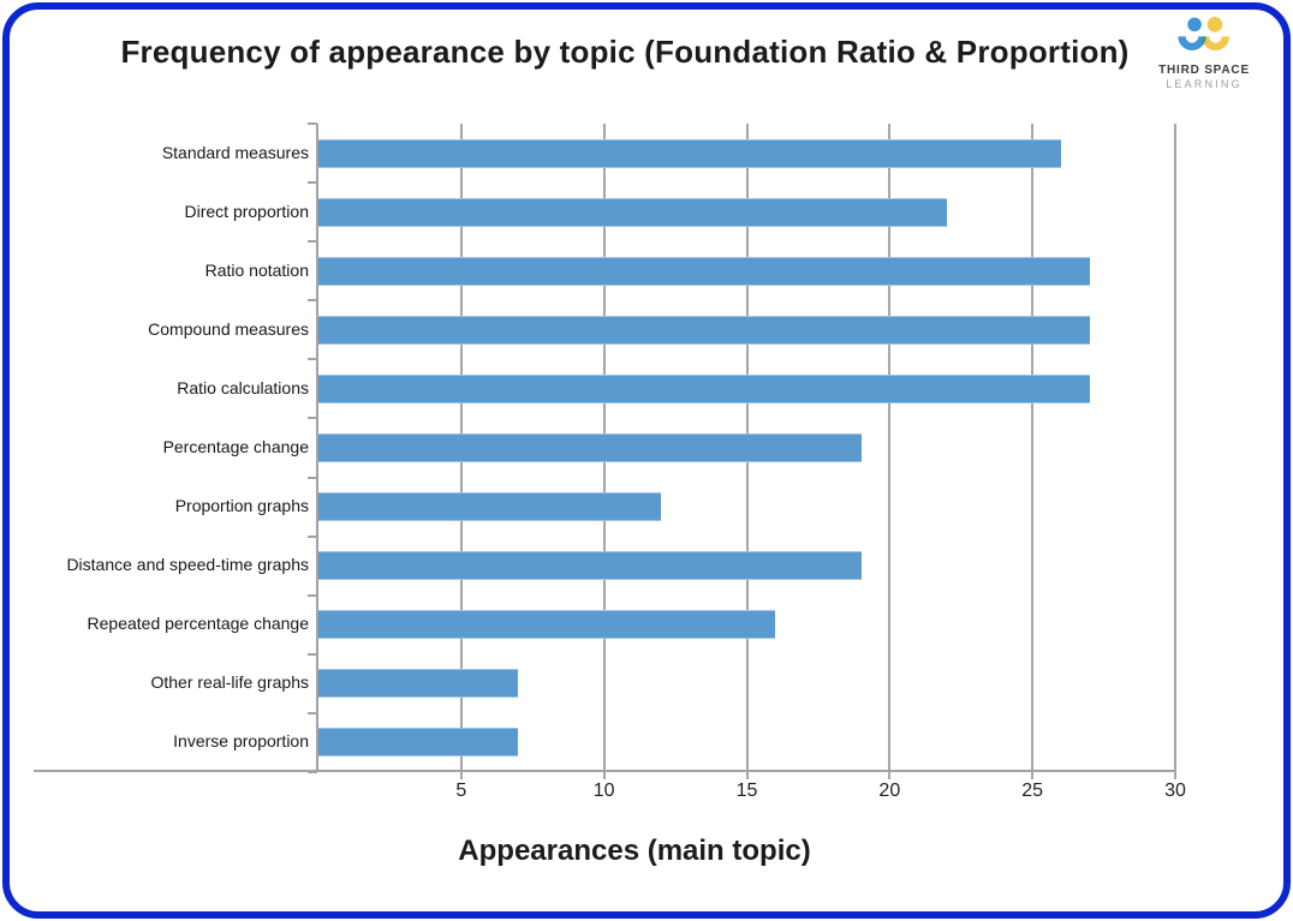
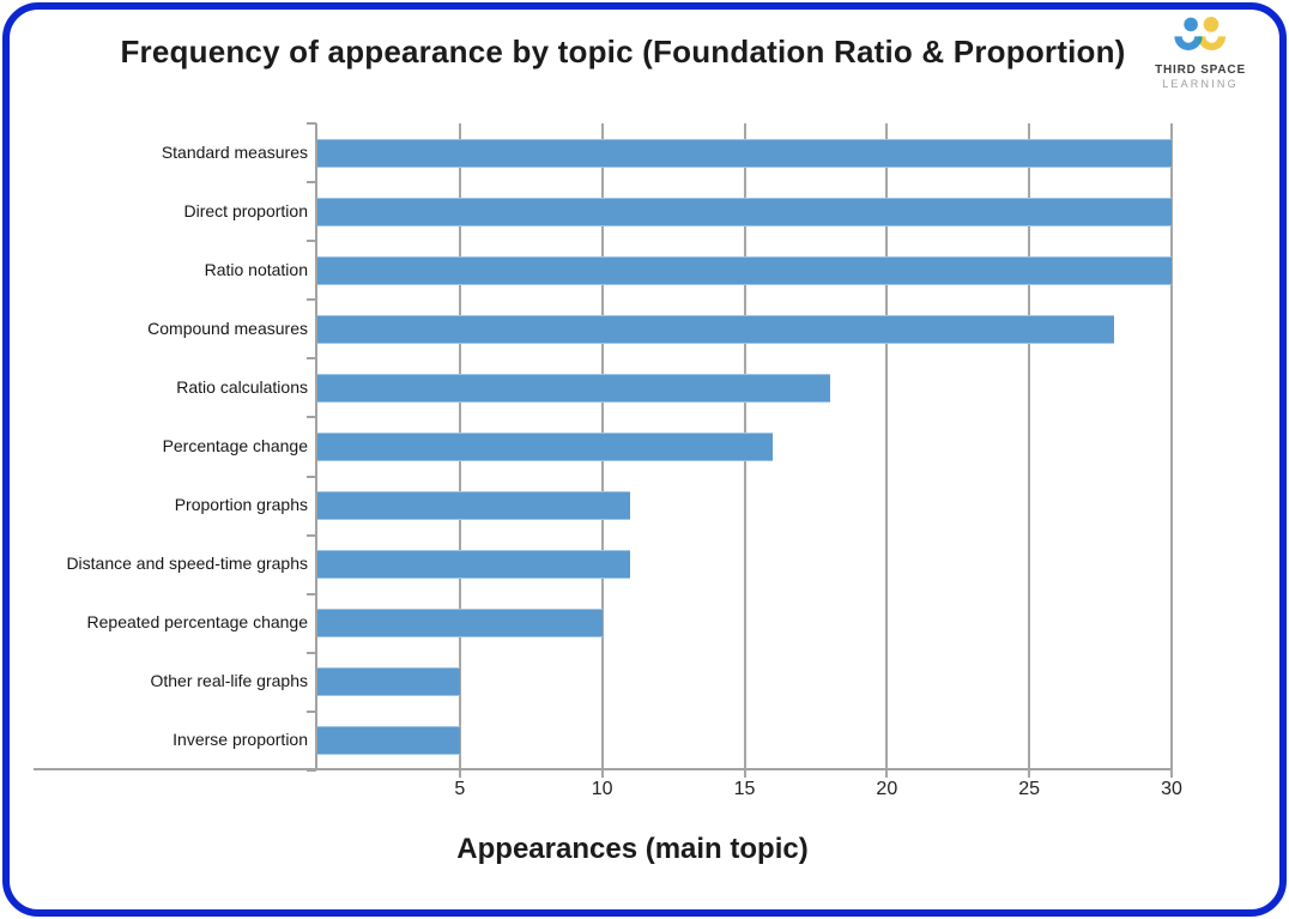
Standard measures: 26 -> 30
Direct proportion: 22 -> 30
Ratio notation: 27 -> 30
Compound measures: 27 -> 28
Ratio calculations: 27 -> 18
Percentage change: 19 -> 16
Proportion graphs: 12 -> 11
Distance and speed-time graphs: 19 -> 11
Repeated percentage change: 16 -> 10
Other real-life graphs: 7 -> 5
Inverse proportion: 7 -> 5
